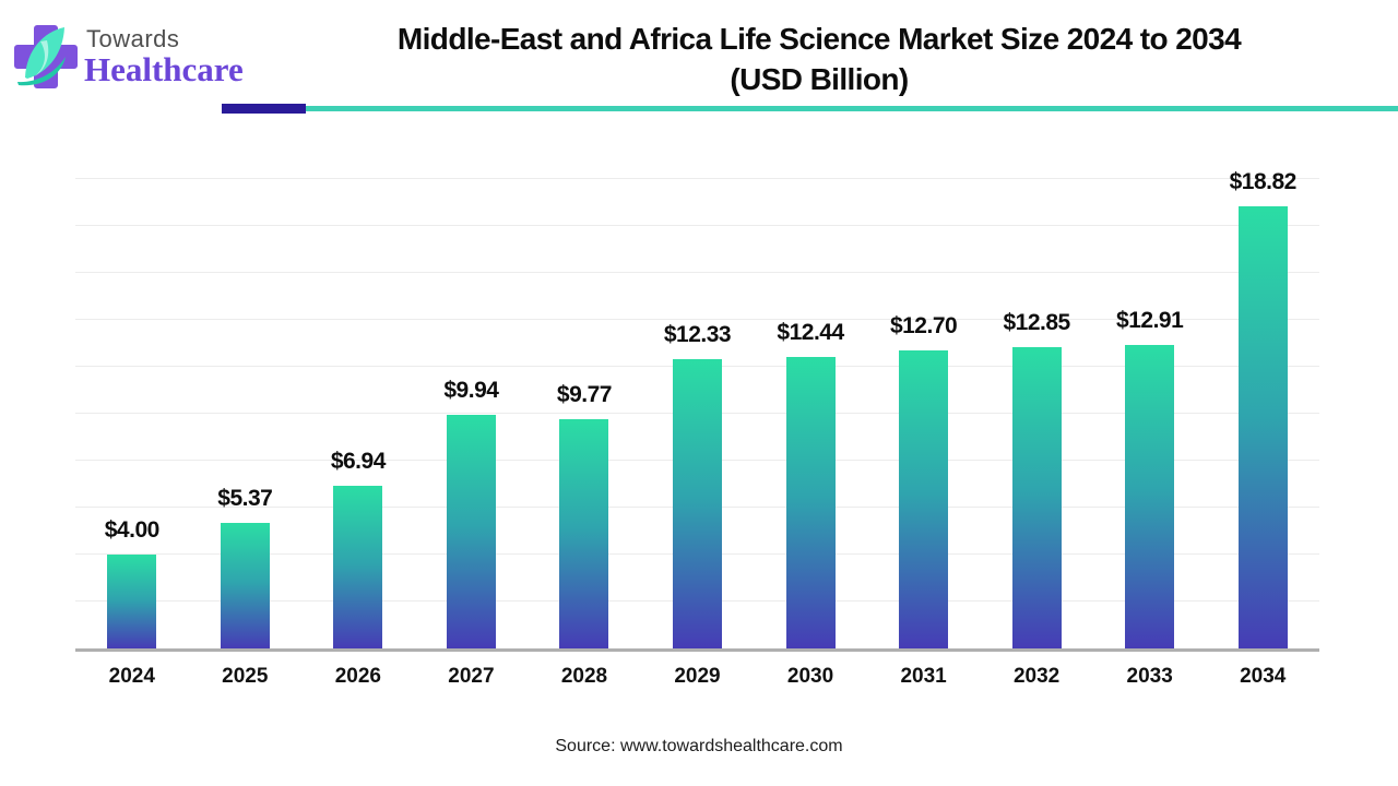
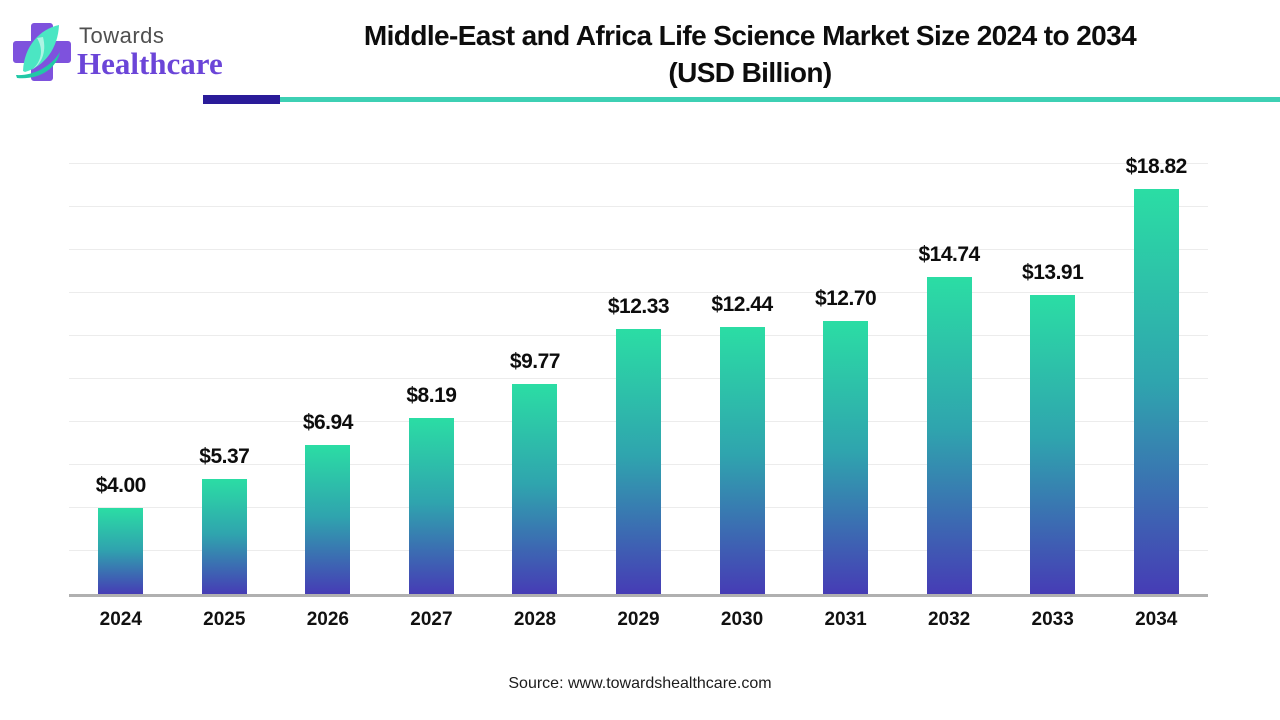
2027: $9.94 -> $8.19
2032: $12.85 -> $14.74
2033: $12.91 -> $13.91
